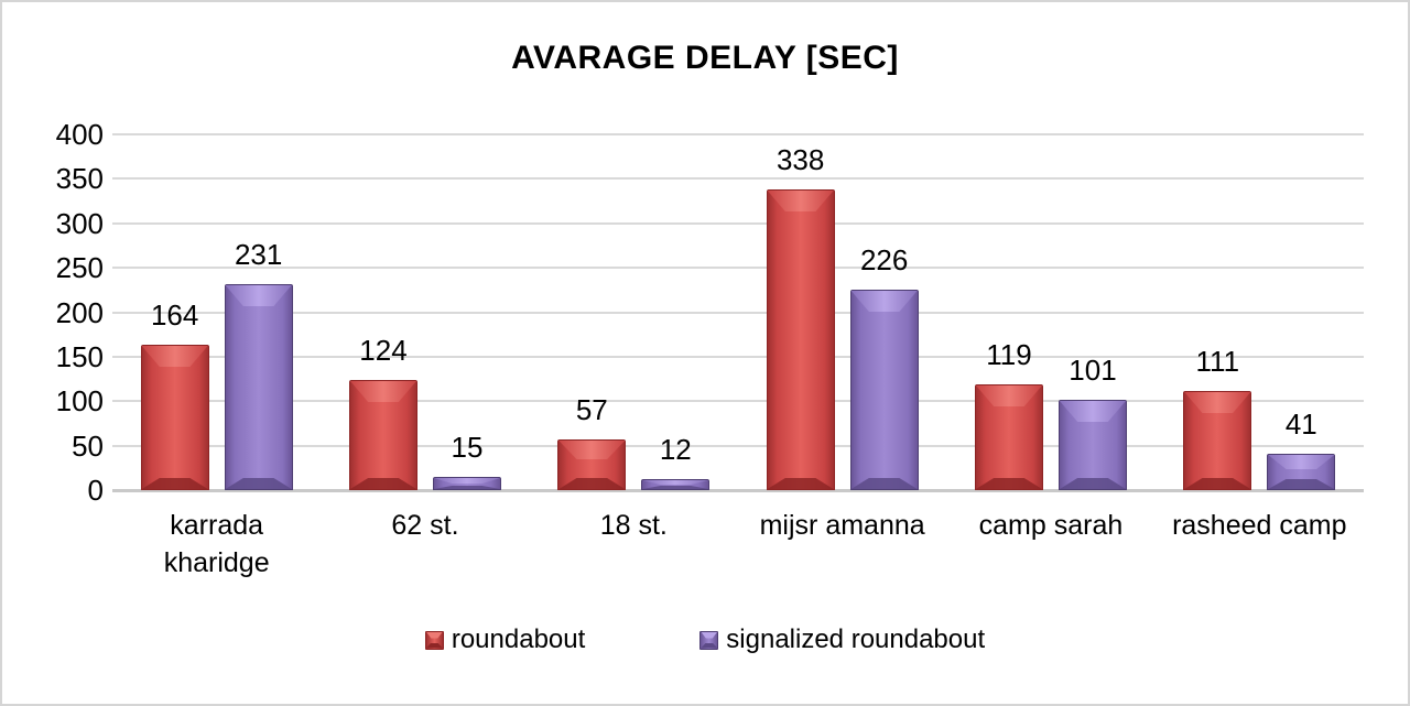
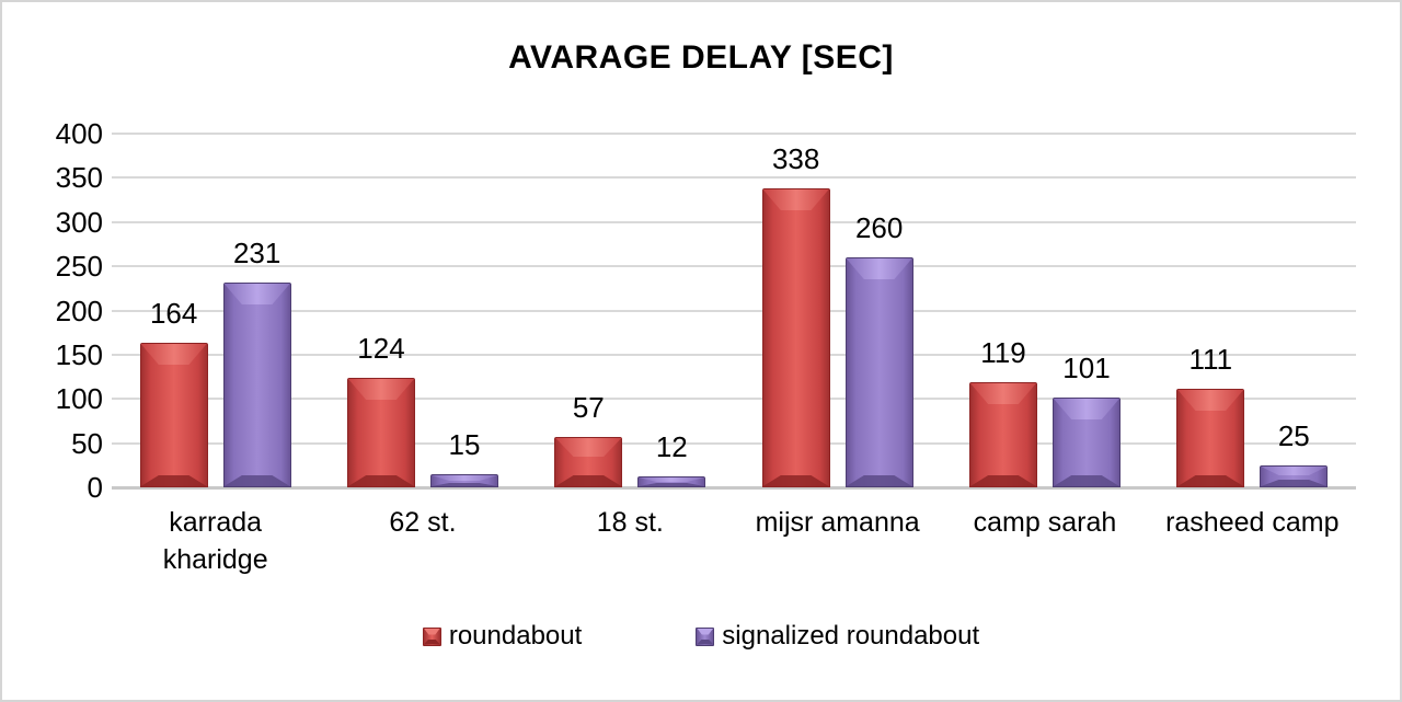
signalized roundabout/mijsr amanna: 226 -> 260
signalized roundabout/rasheed camp: 41 -> 25
